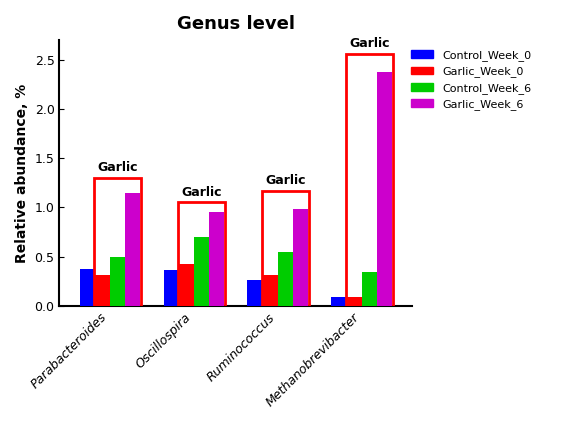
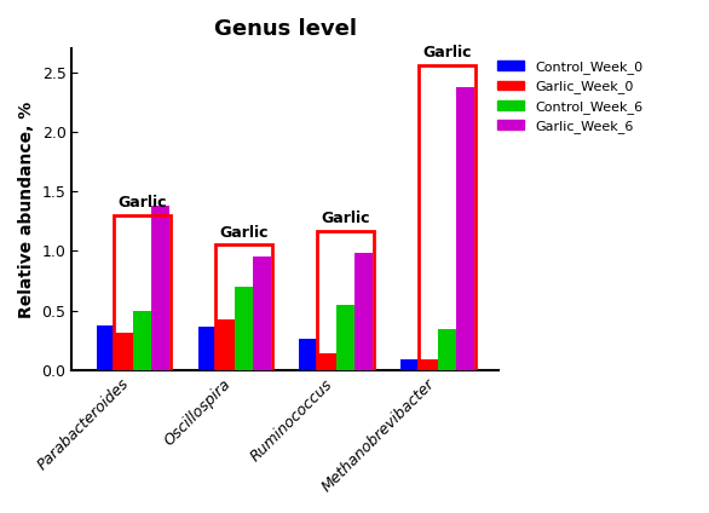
Garlic_Week_6/Parabacteroides: 1.15 -> 1.38
Garlic_Week_0/Ruminococcus: 0.31 -> 0.14
